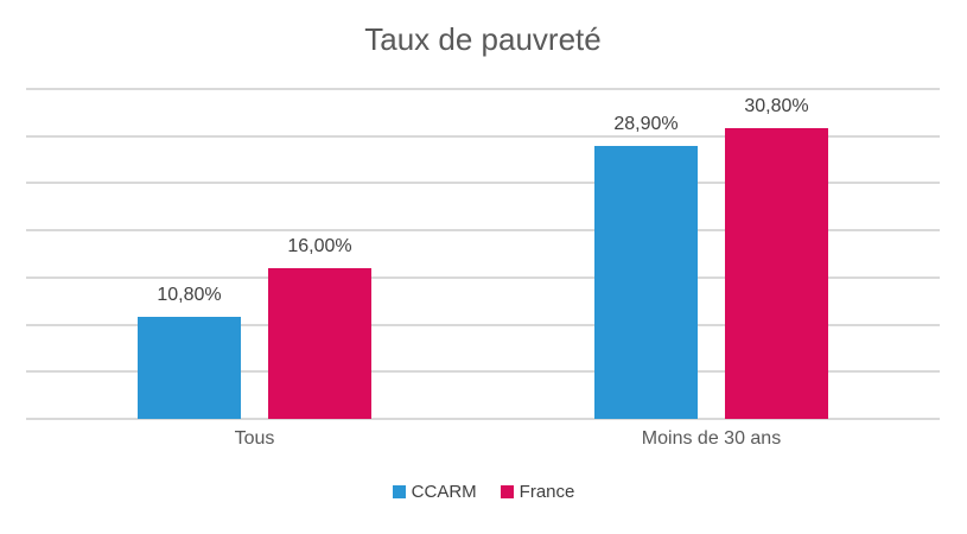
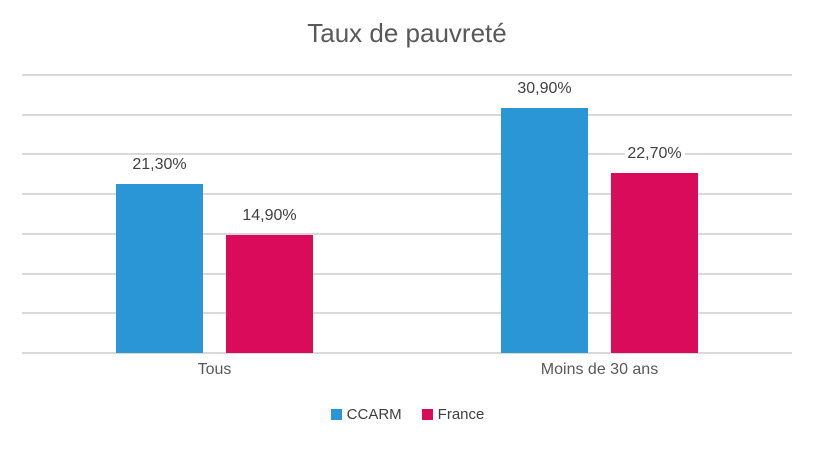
CCARM/Tous: 10,80% -> 21,30%
France/Tous: 16,00% -> 14,90%
CCARM/Moins de 30 ans: 28,90% -> 30,90%
France/Moins de 30 ans: 30,80% -> 22,70%
